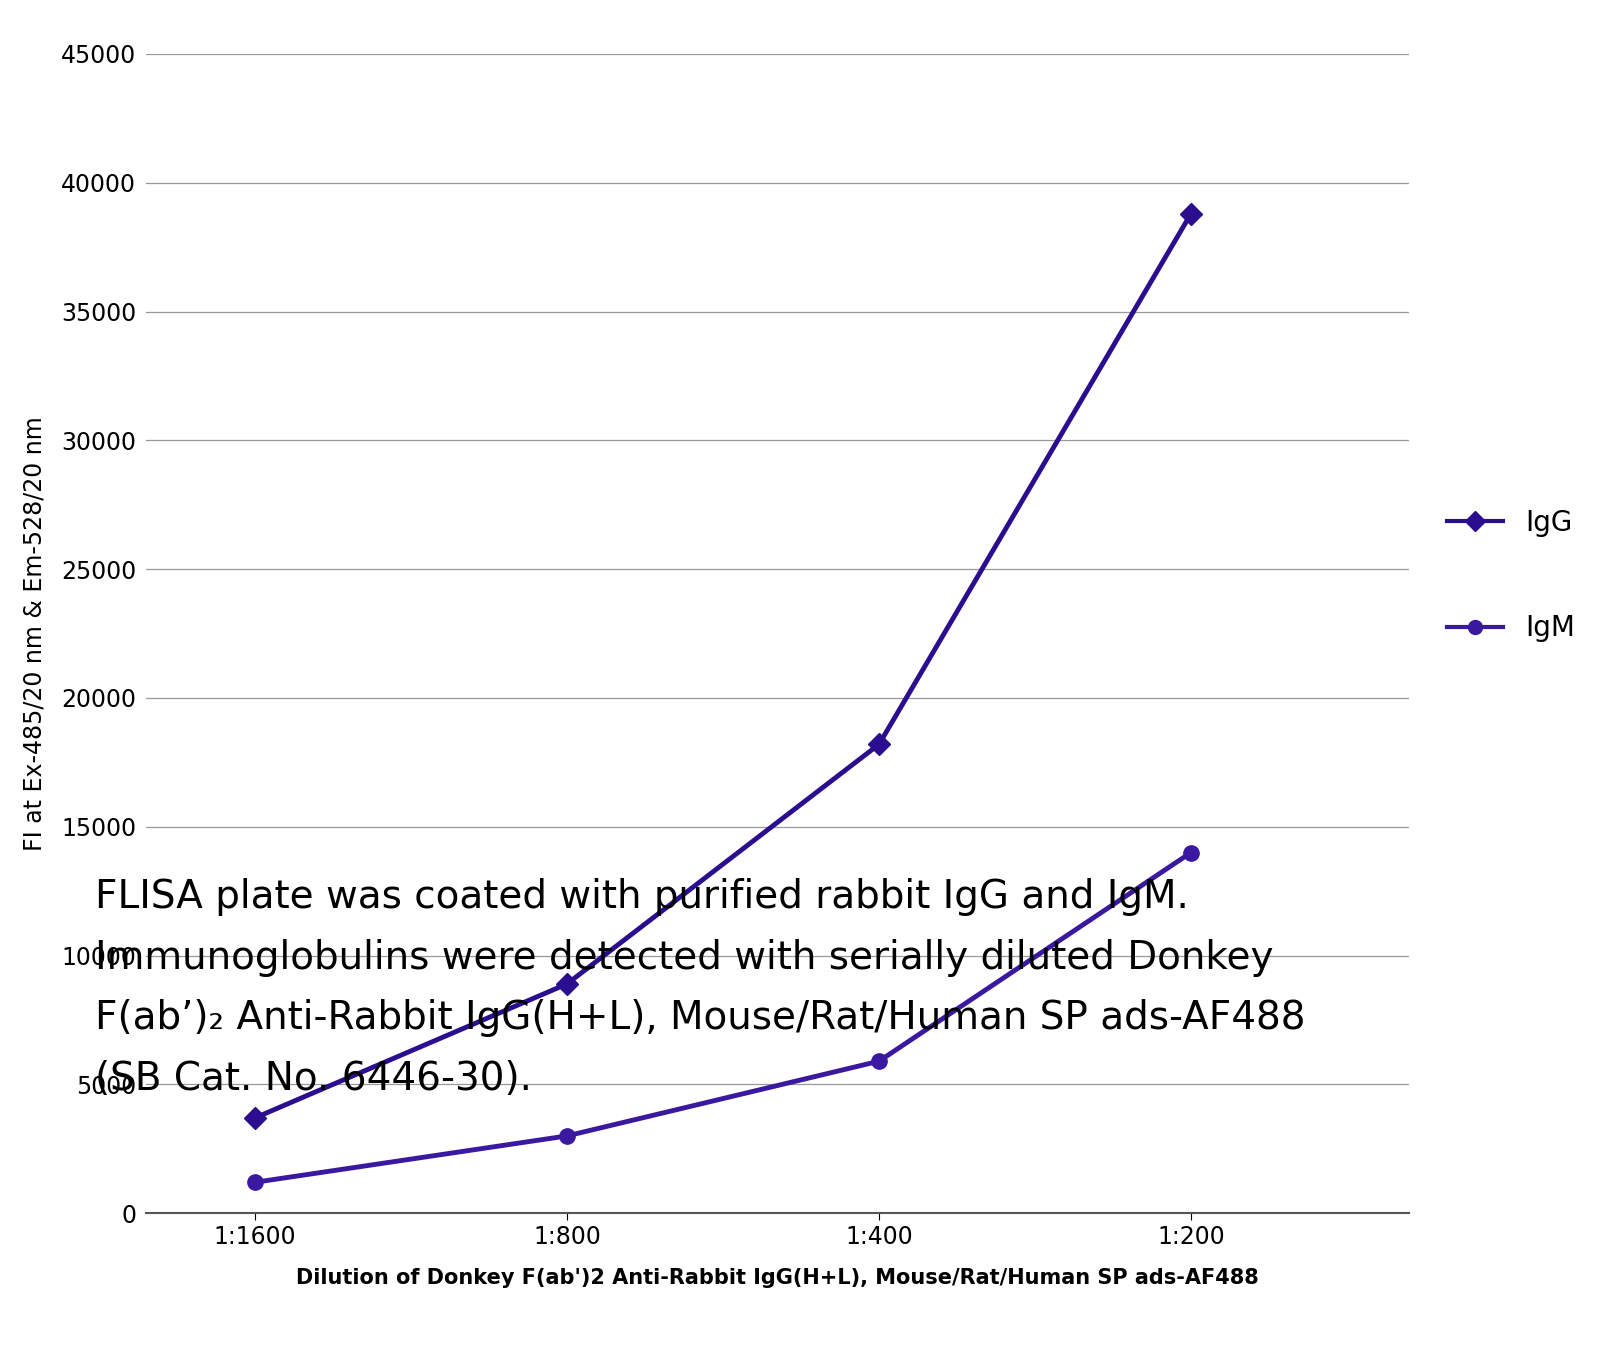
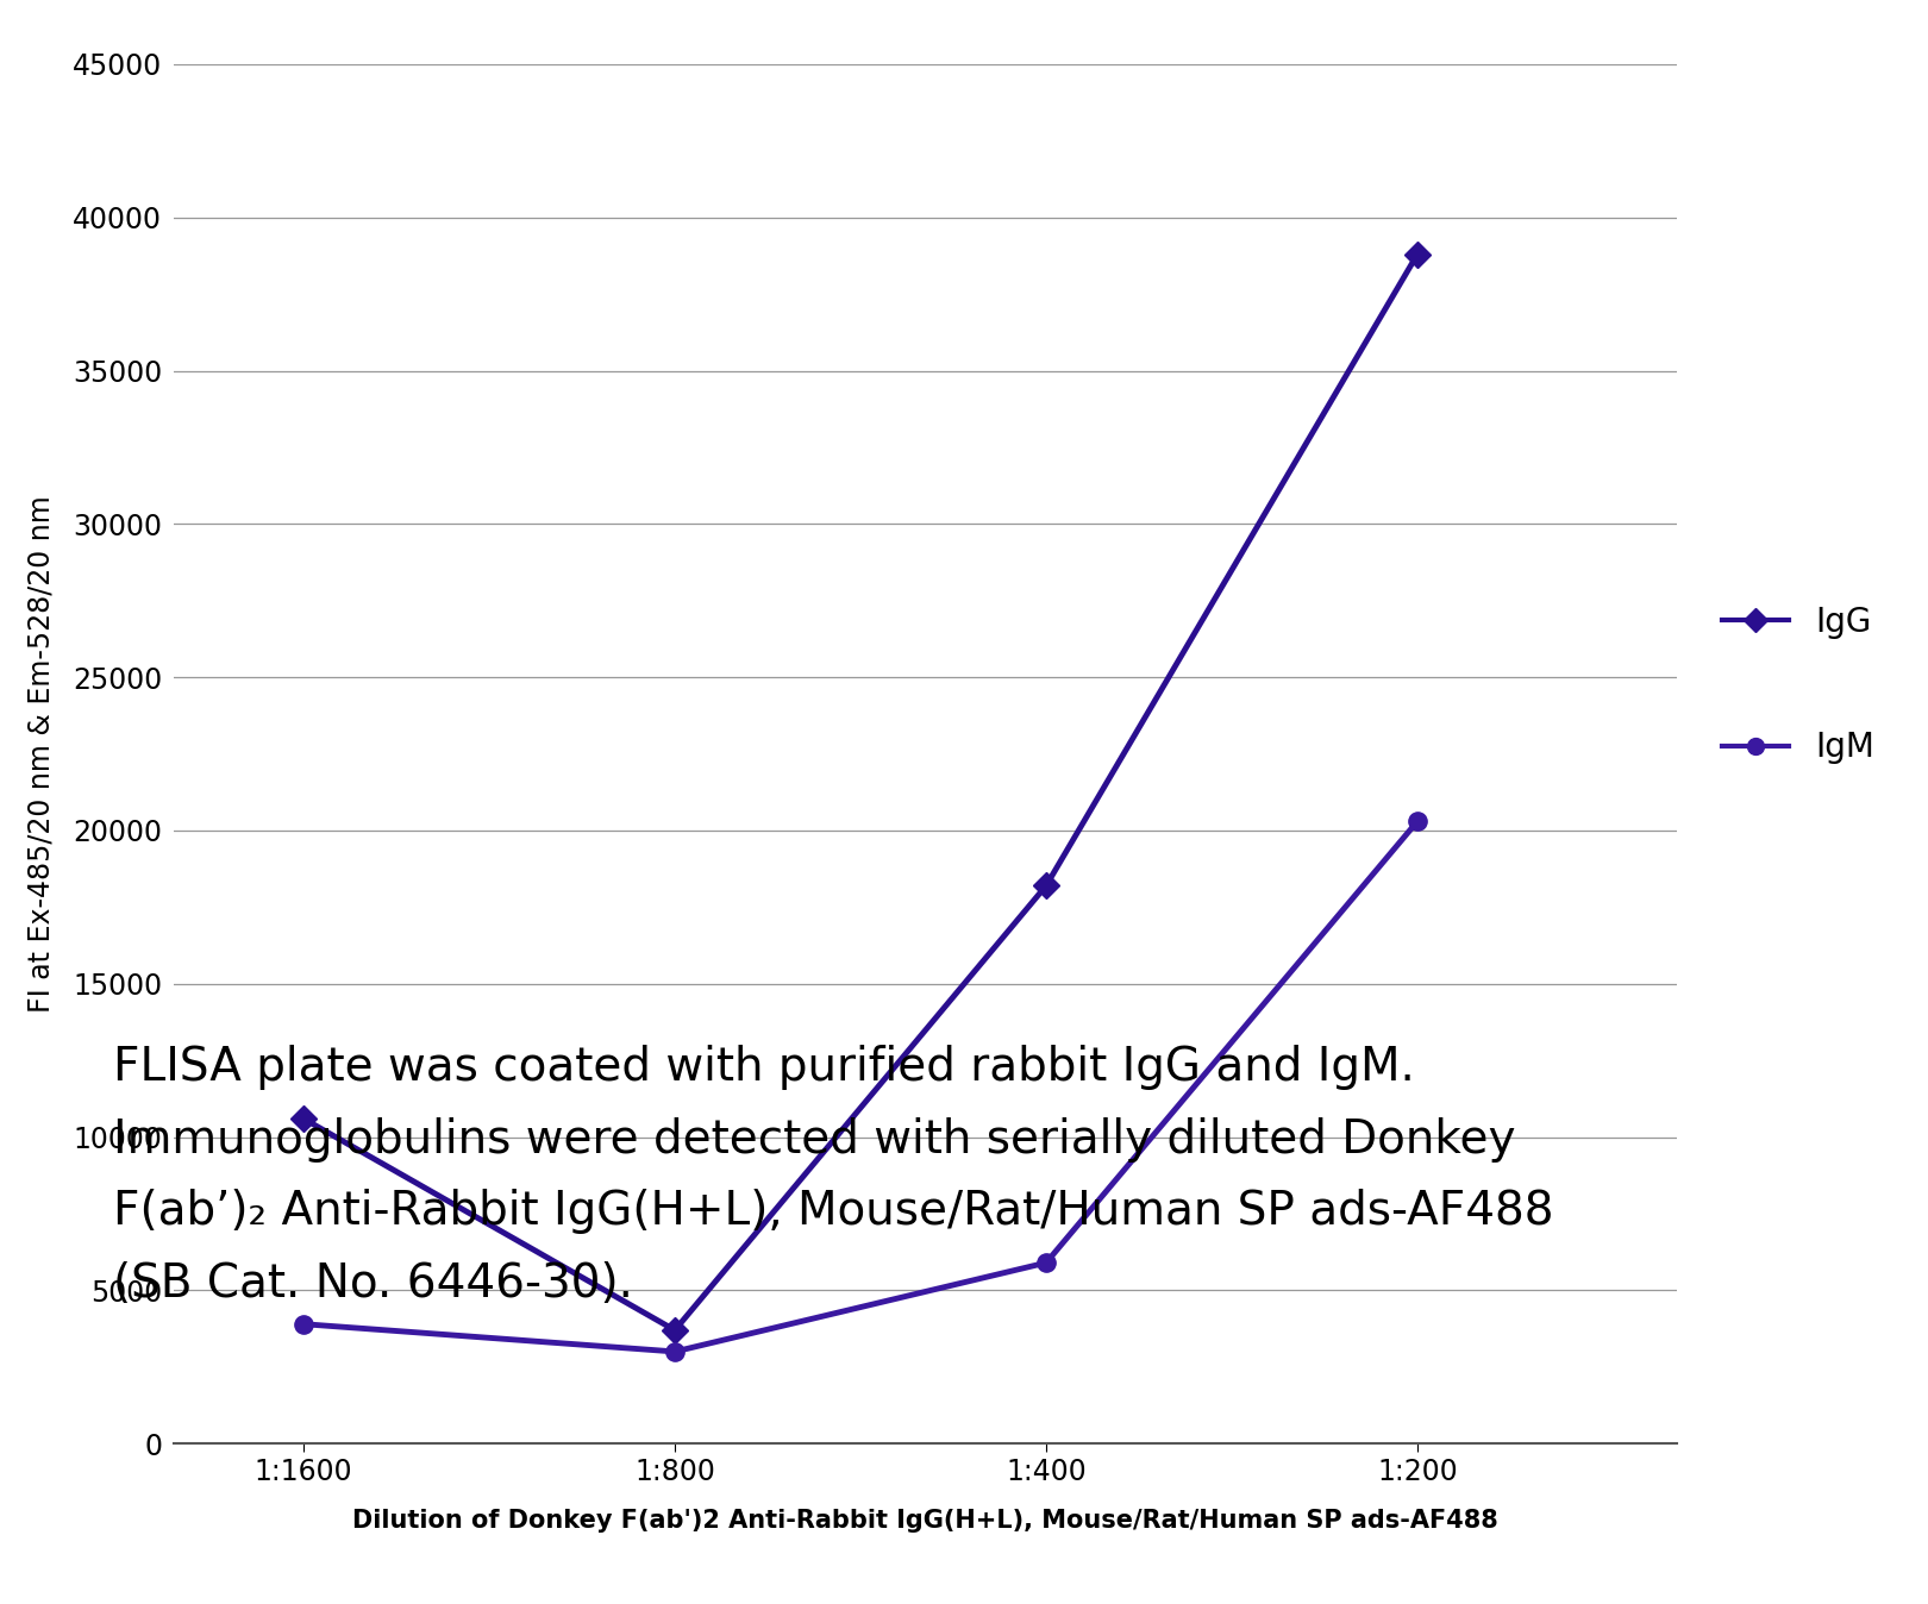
IgG/1:1600: 3700 -> 10600
IgM/1:1600: 1200 -> 3900
IgG/1:800: 8900 -> 3700
IgM/1:200: 14000 -> 20300
